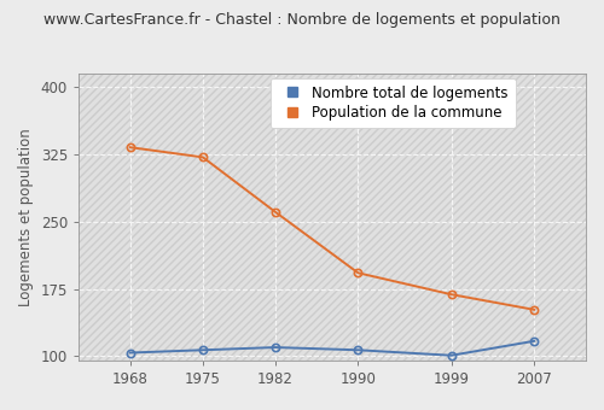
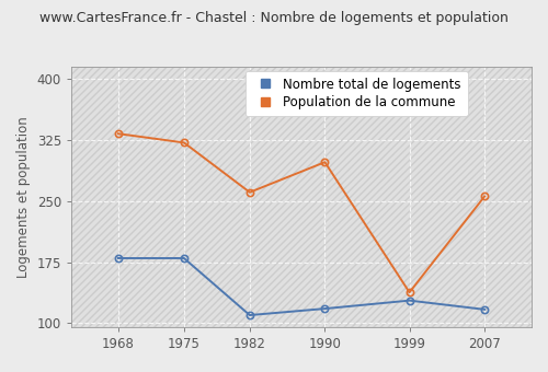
Nombre total de logements/1968: 104 -> 180
Nombre total de logements/1975: 107 -> 180
Nombre total de logements/1990: 107 -> 118
Population de la commune/1990: 193 -> 298
Nombre total de logements/1999: 101 -> 128
Population de la commune/1999: 169 -> 138
Population de la commune/2007: 152 -> 256
